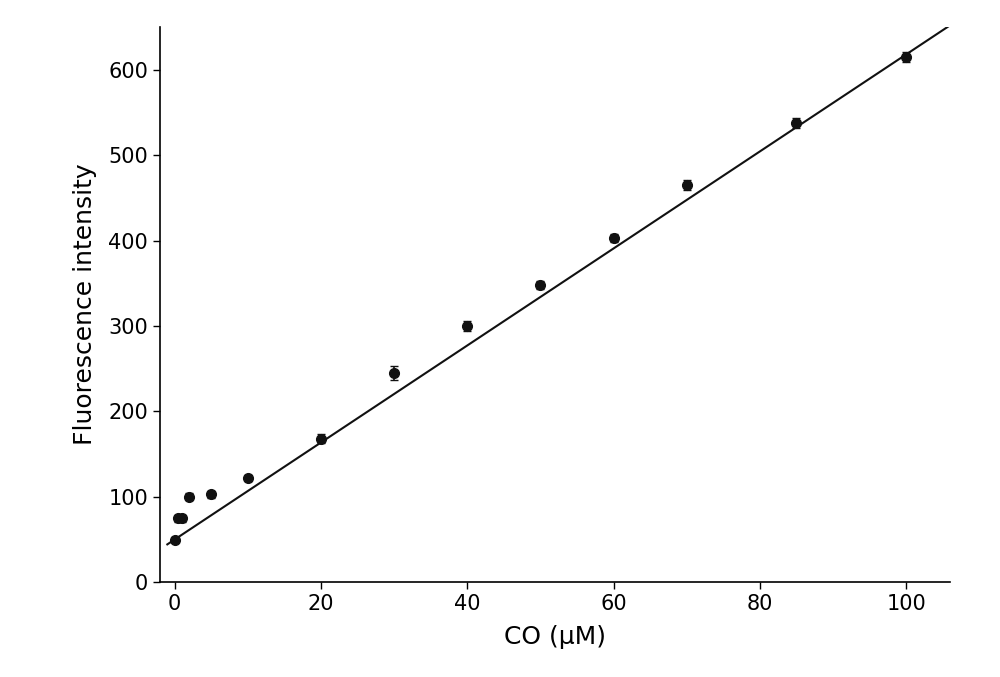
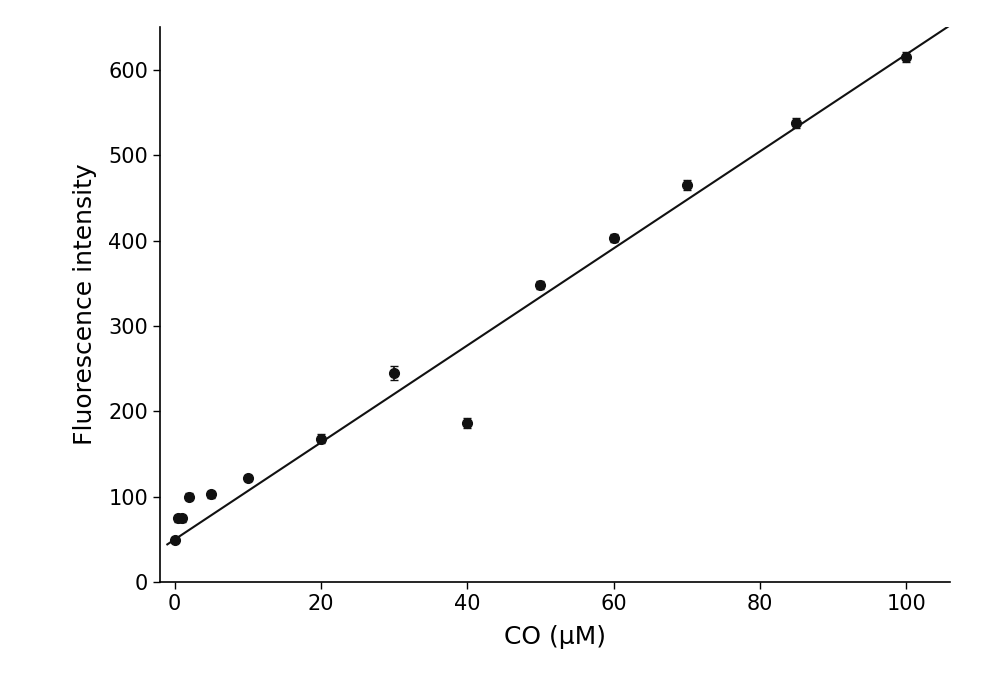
40: 300 -> 186
